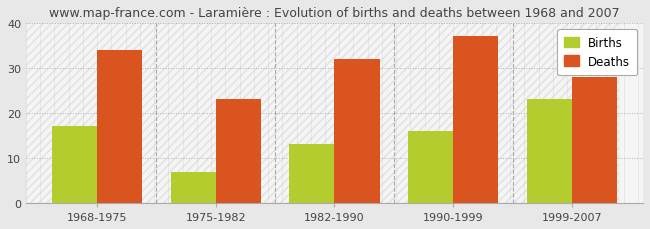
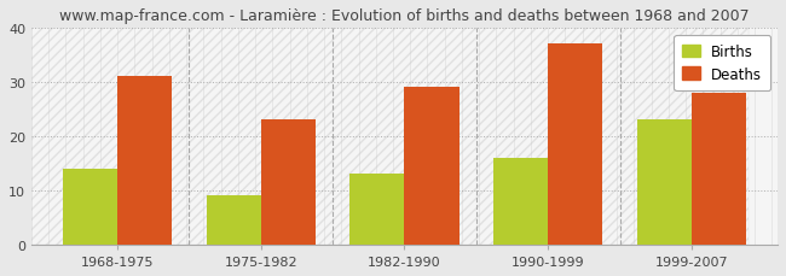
Births/1968-1975: 17 -> 14
Deaths/1968-1975: 34 -> 31
Births/1975-1982: 7 -> 9
Deaths/1982-1990: 32 -> 29
